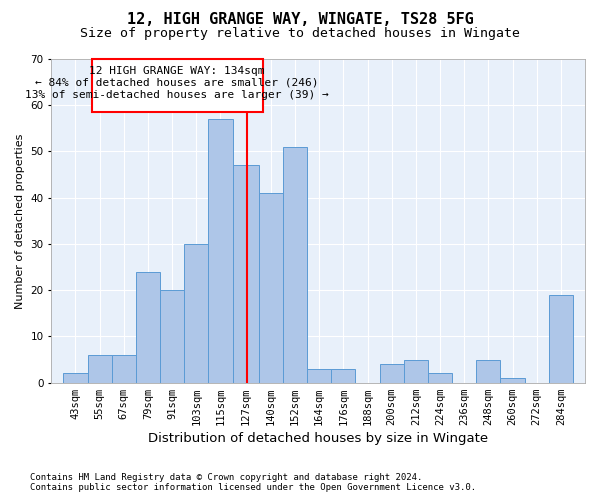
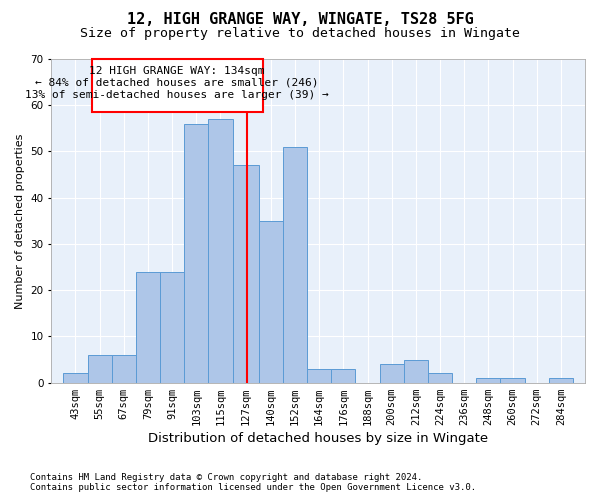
91sqm: 20 -> 24
103sqm: 30 -> 56
140sqm: 41 -> 35
248sqm: 5 -> 1
284sqm: 19 -> 1
